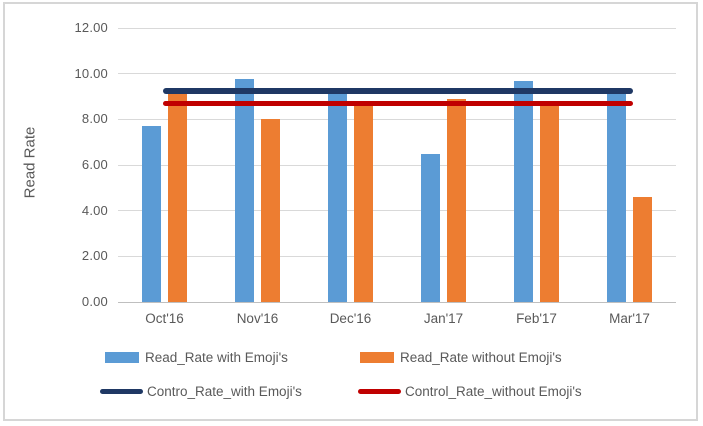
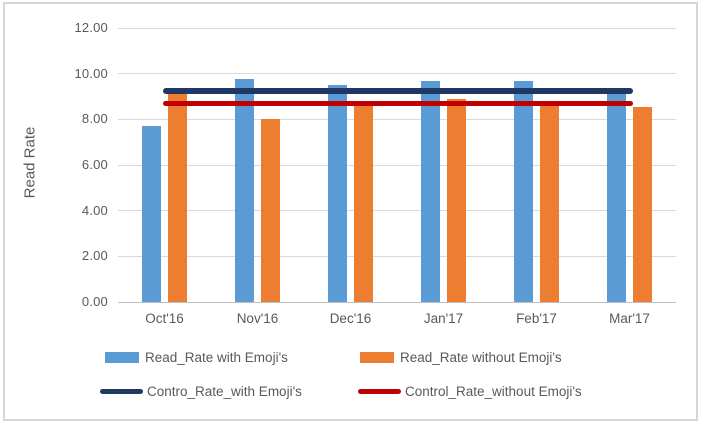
Read_Rate with Emoji's/Dec'16: 9.1 -> 9.5
Read_Rate with Emoji's/Jan'17: 6.5 -> 9.7
Read_Rate without Emoji's/Mar'17: 4.6 -> 8.6
